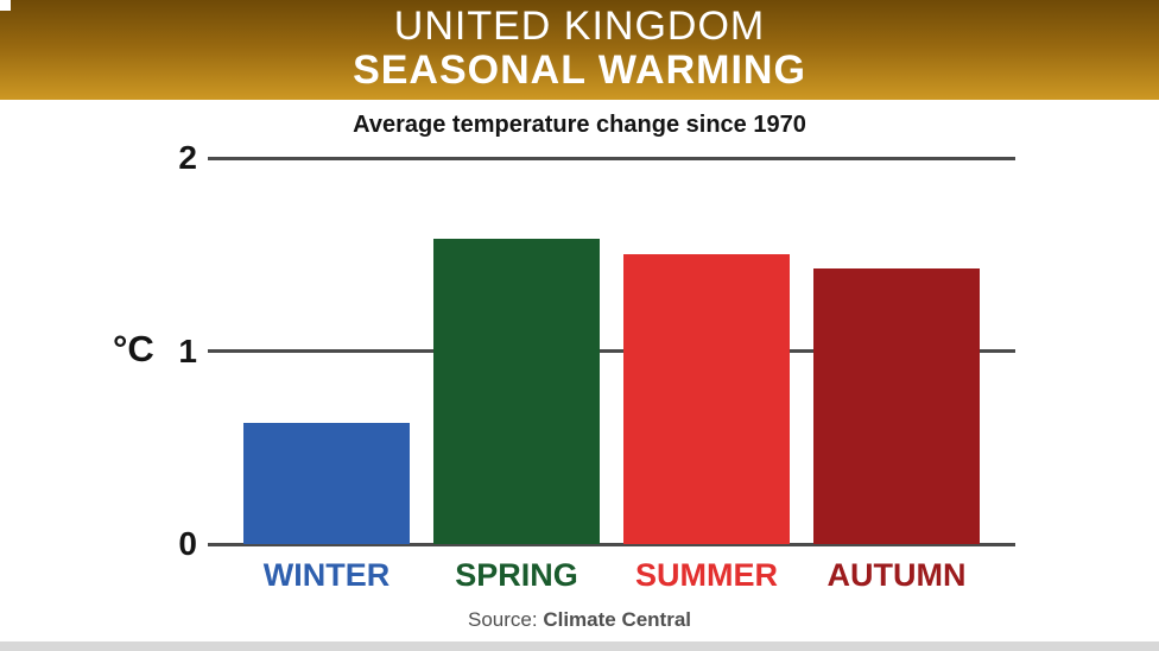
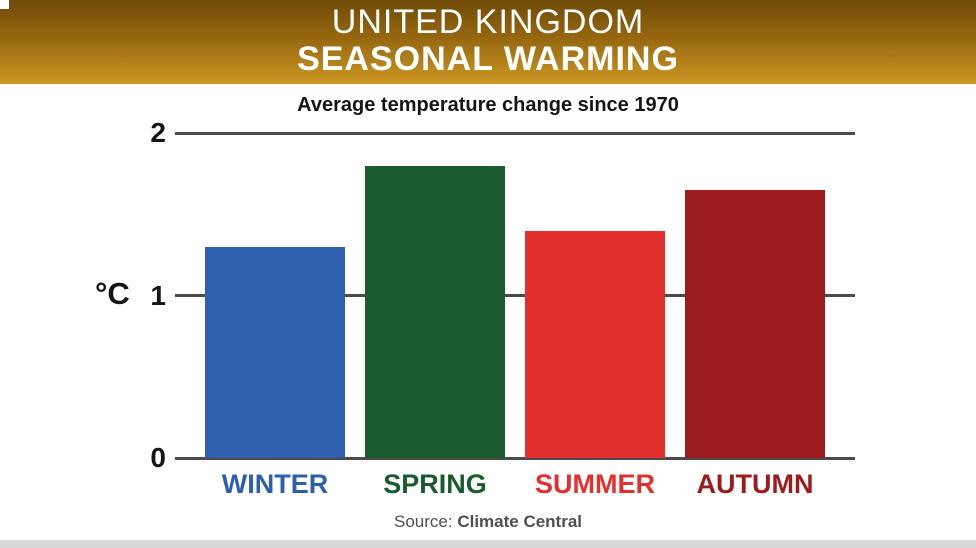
WINTER: 0.63 -> 1.30
SPRING: 1.58 -> 1.80
SUMMER: 1.50 -> 1.40
AUTUMN: 1.43 -> 1.65
